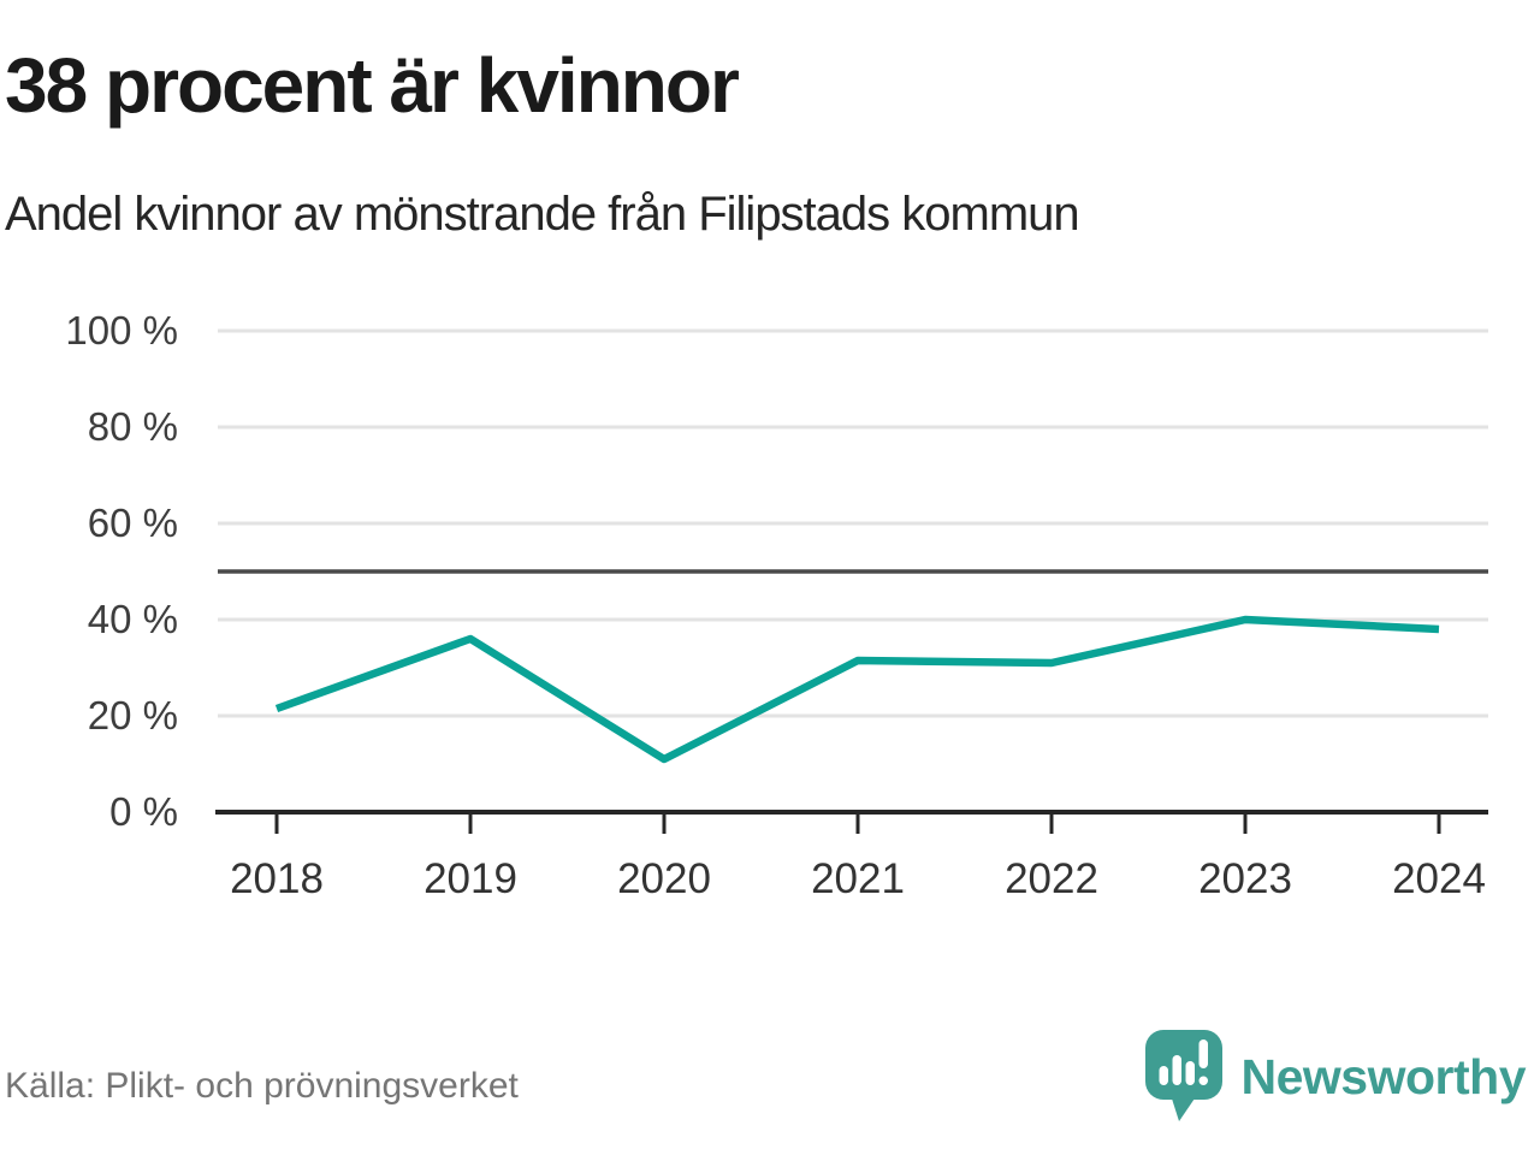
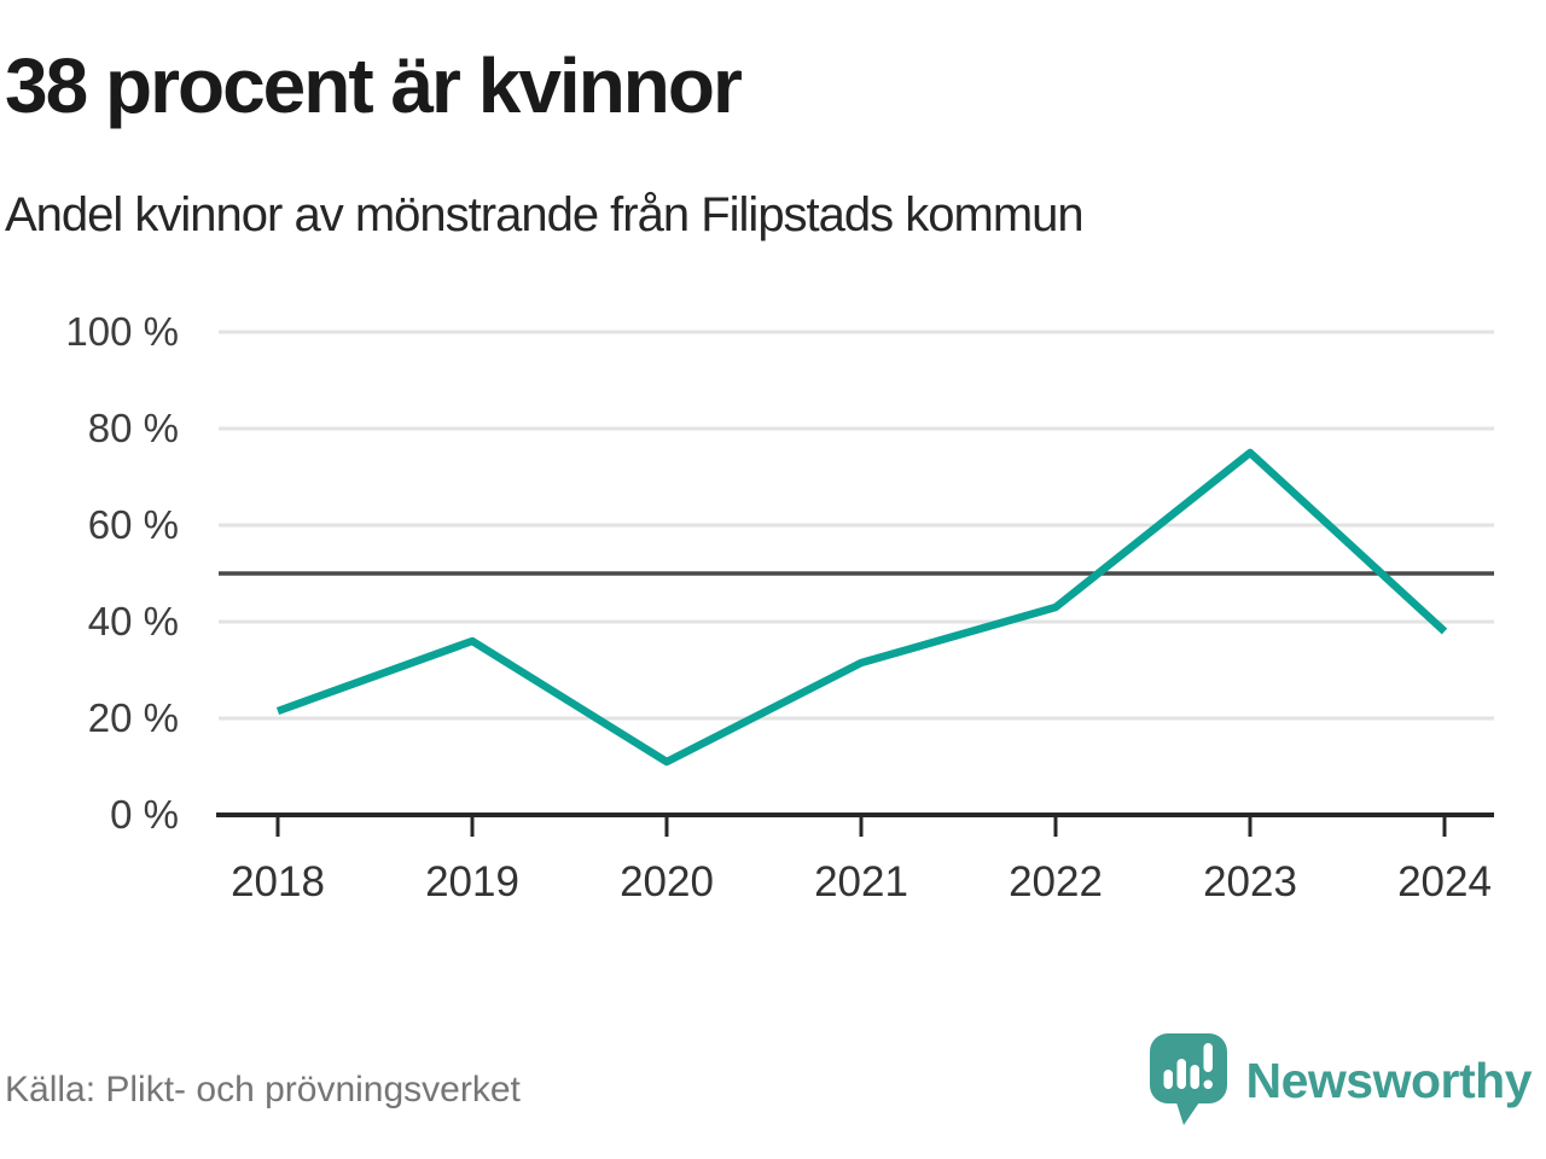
2022: 31% -> 43%
2023: 40% -> 75%
